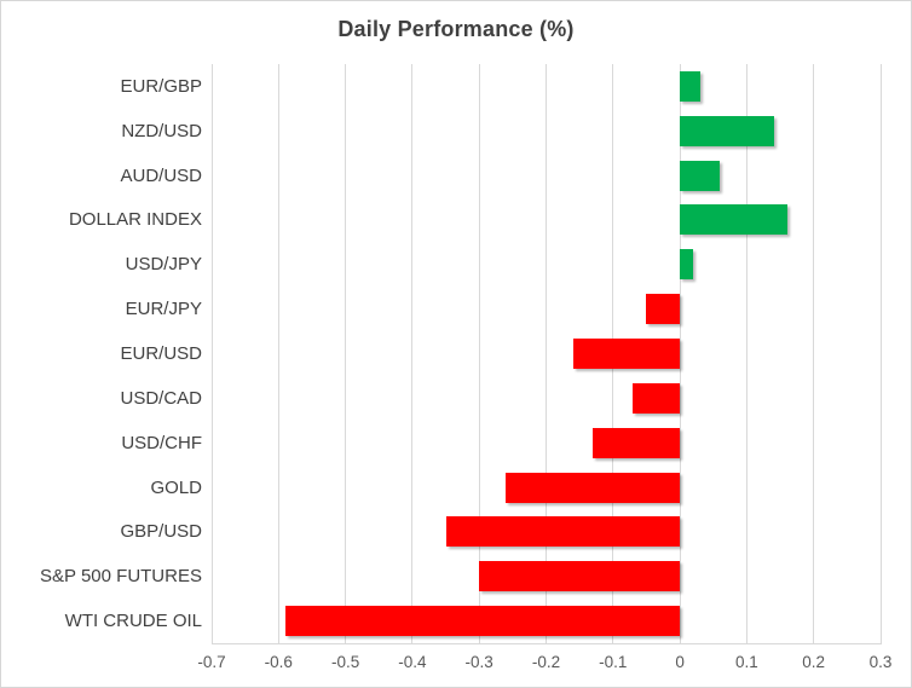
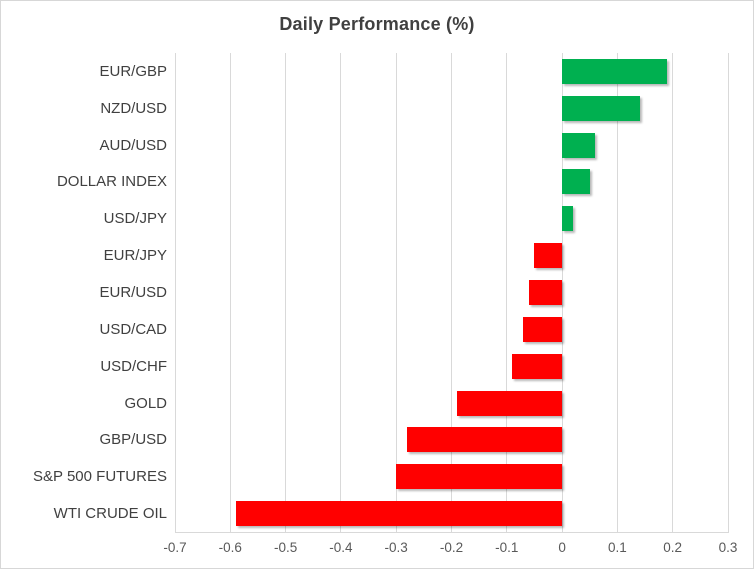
EUR/GBP: 0.03 -> 0.19
DOLLAR INDEX: 0.16 -> 0.05
EUR/USD: -0.16 -> -0.06
USD/CHF: -0.13 -> -0.09
GOLD: -0.26 -> -0.19
GBP/USD: -0.35 -> -0.28
